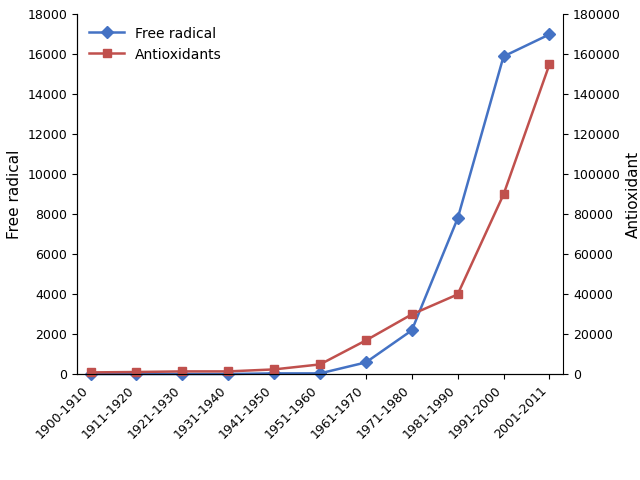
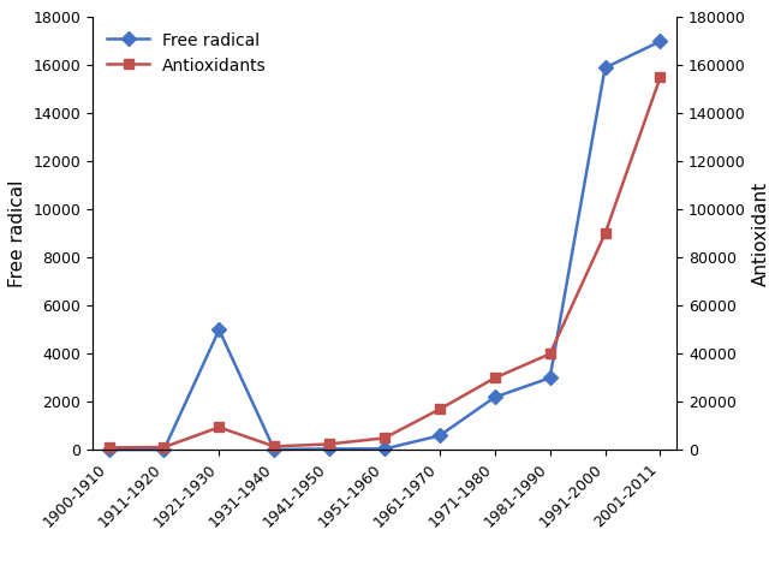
Free radical/1921-1930: 20 -> 5000
Antioxidants/1921-1930: 1500 -> 9500
Free radical/1981-1990: 7800 -> 3000
